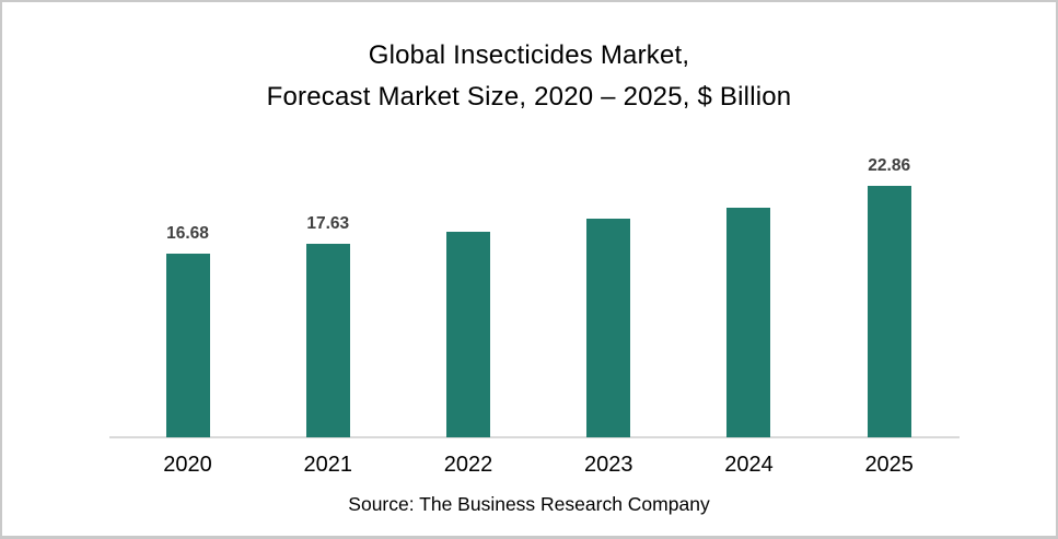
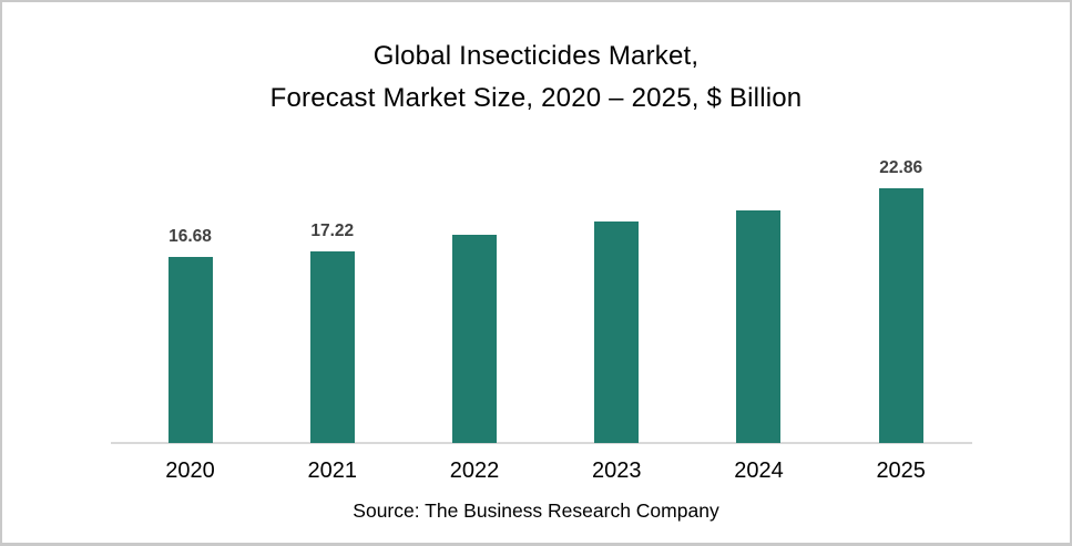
2021: 17.63 -> 17.22
